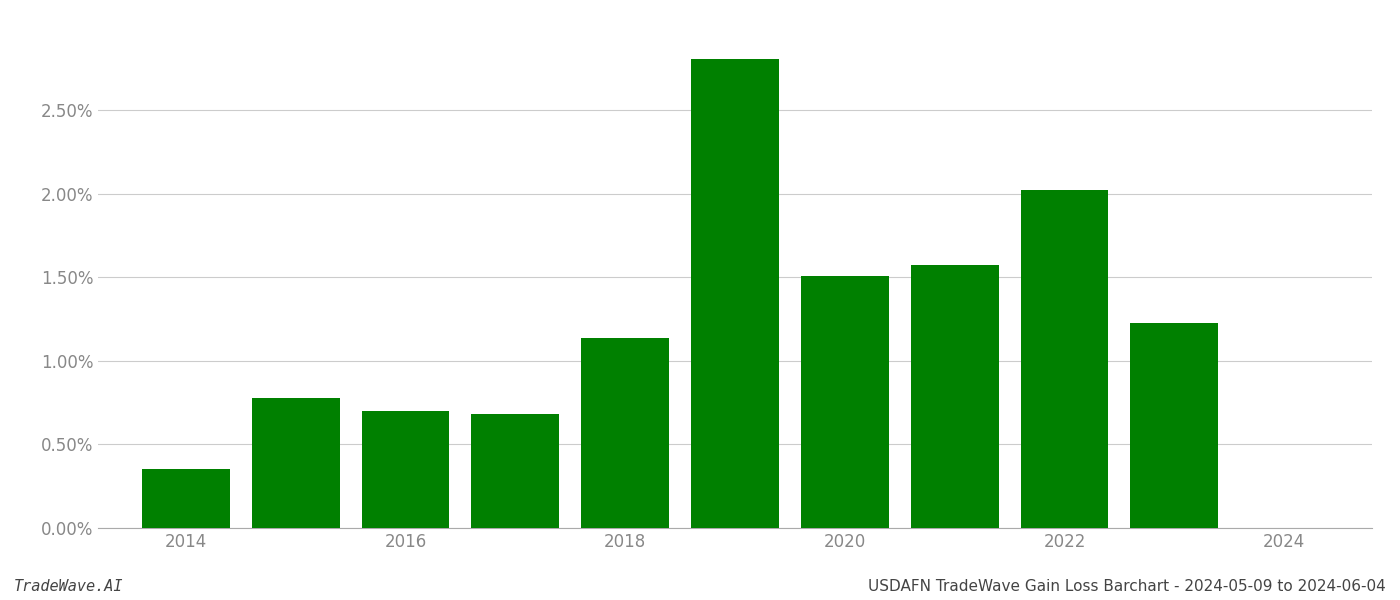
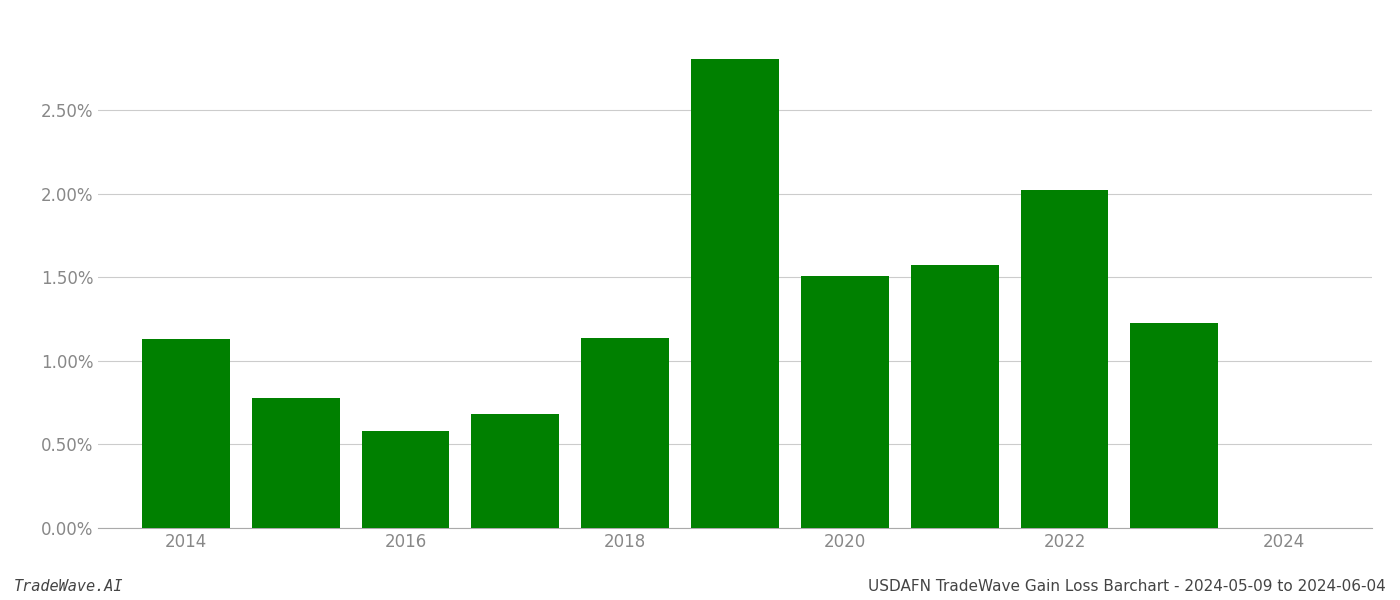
2014: 0.35% -> 1.13%
2016: 0.70% -> 0.58%
